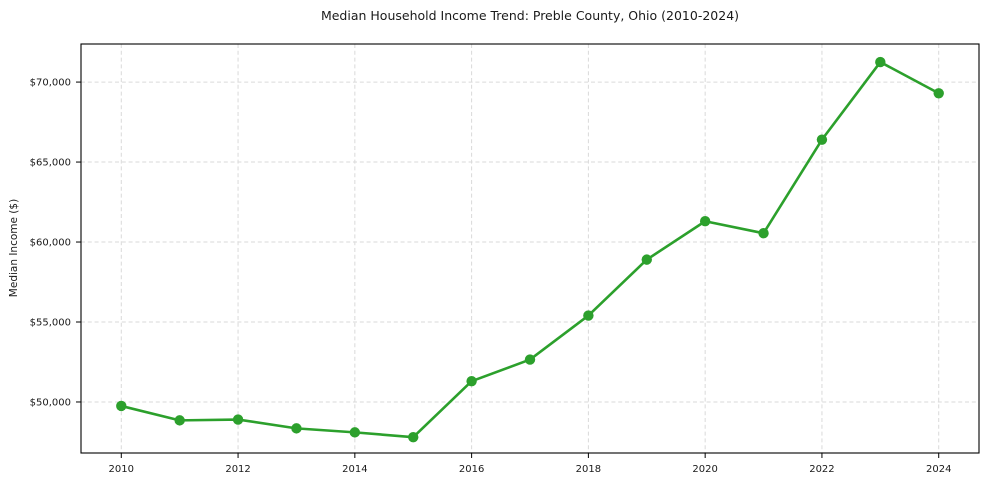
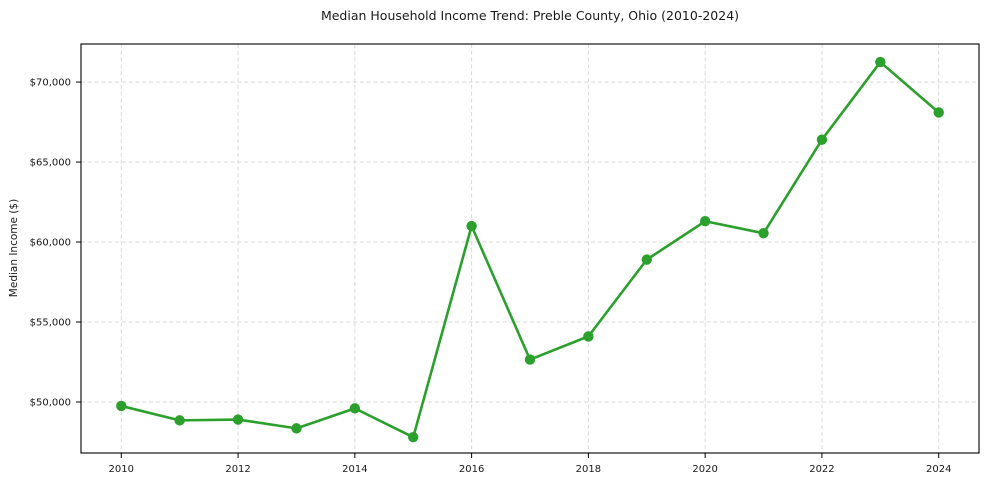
2014: $48100 -> $49600
2016: $51300 -> $61000
2018: $55400 -> $54100
2024: $69300 -> $68100
